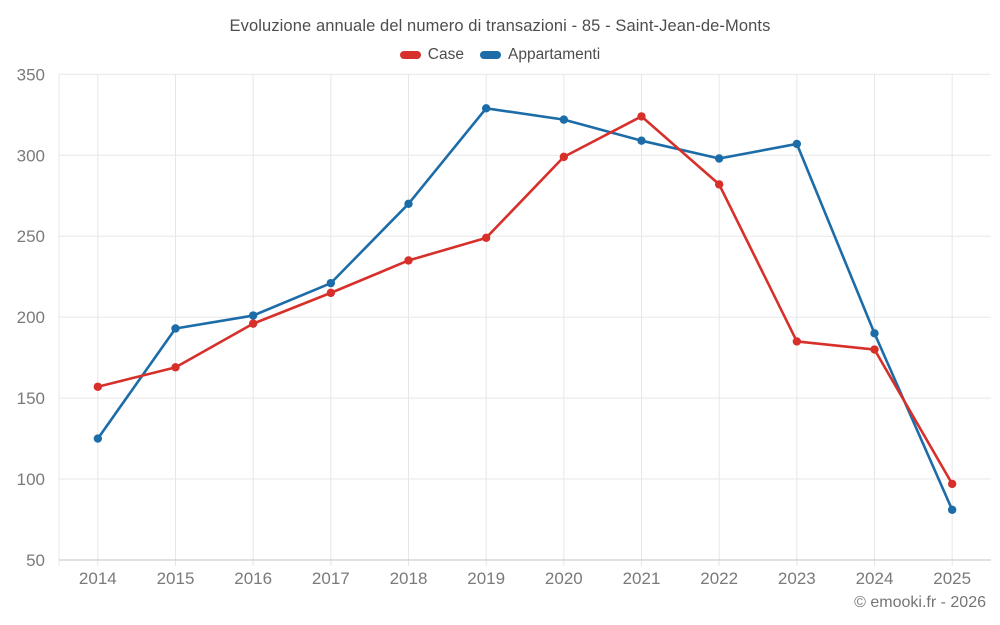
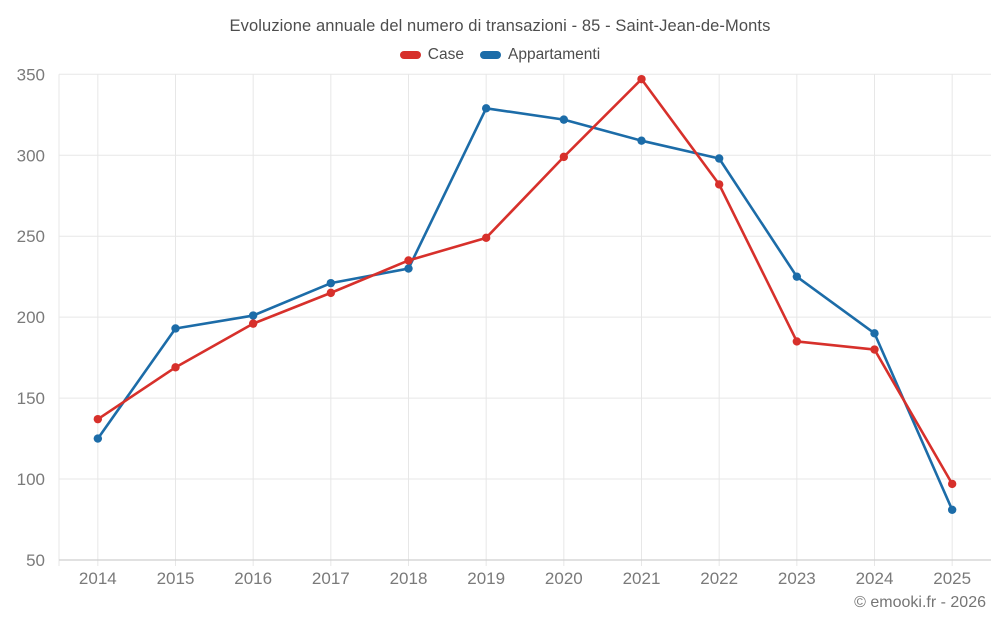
Case/2014: 157 -> 137
Appartamenti/2018: 270 -> 230
Case/2021: 324 -> 347
Appartamenti/2023: 307 -> 225
